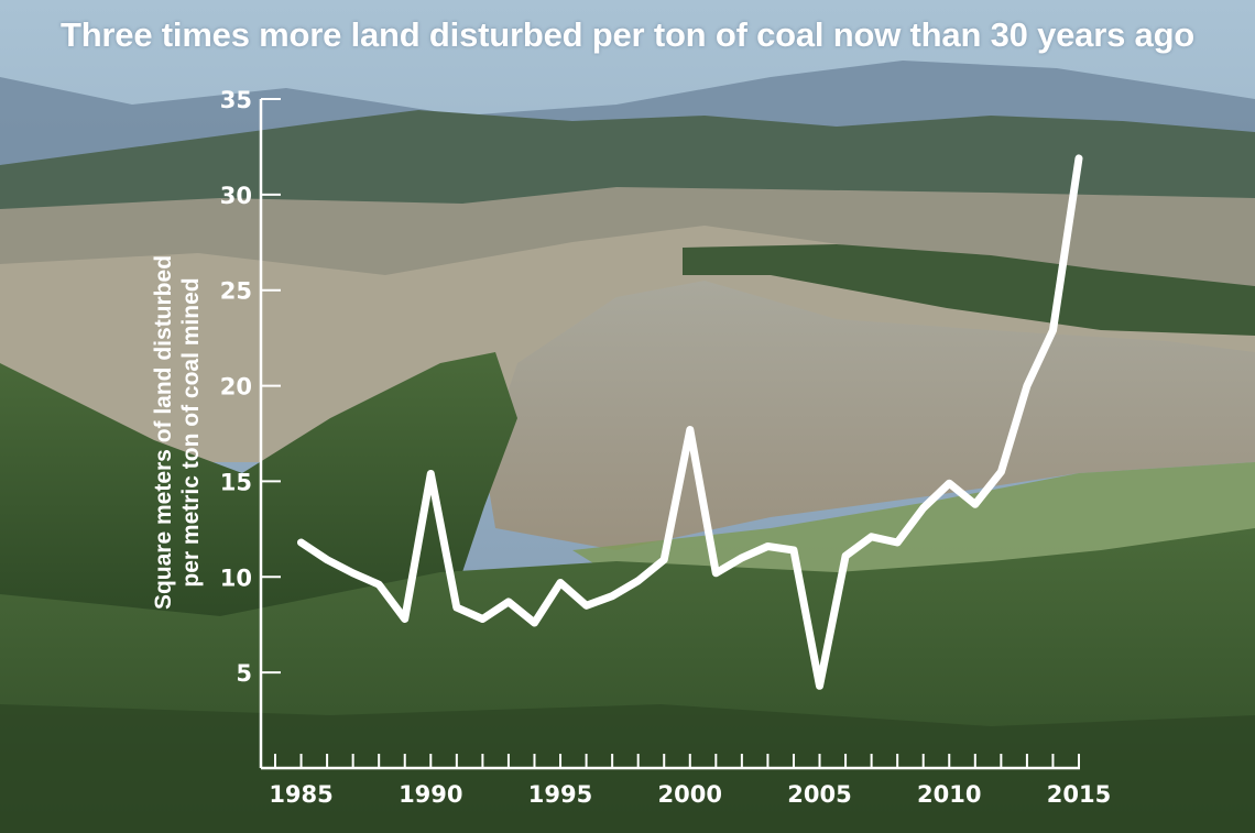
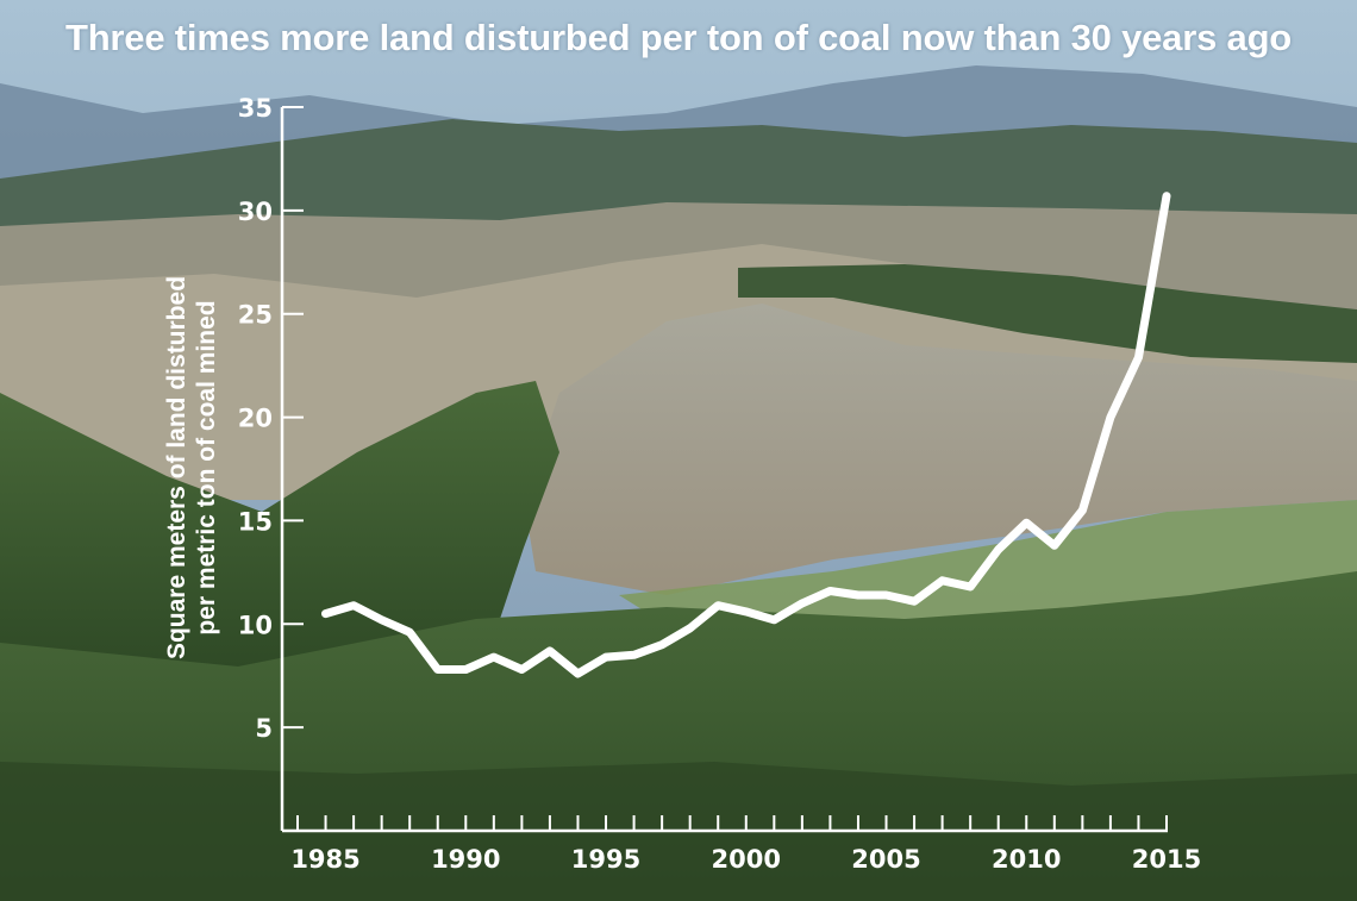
1985: 11.8 -> 10.5
1990: 15.4 -> 7.8
1995: 9.7 -> 8.4
2000: 17.7 -> 10.6
2005: 4.3 -> 11.4
2015: 31.9 -> 30.7
